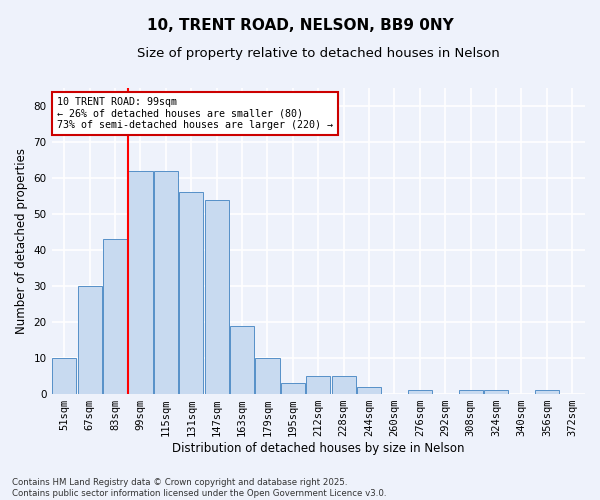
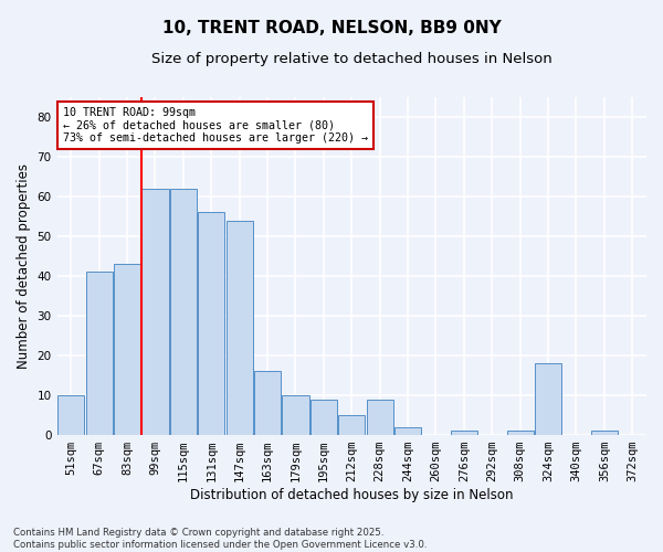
67sqm: 30 -> 41
163sqm: 19 -> 16
195sqm: 3 -> 9
228sqm: 5 -> 9
324sqm: 1 -> 18
